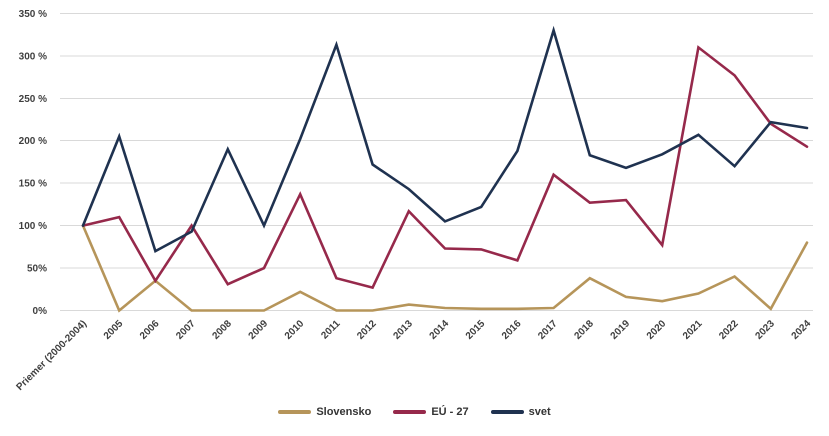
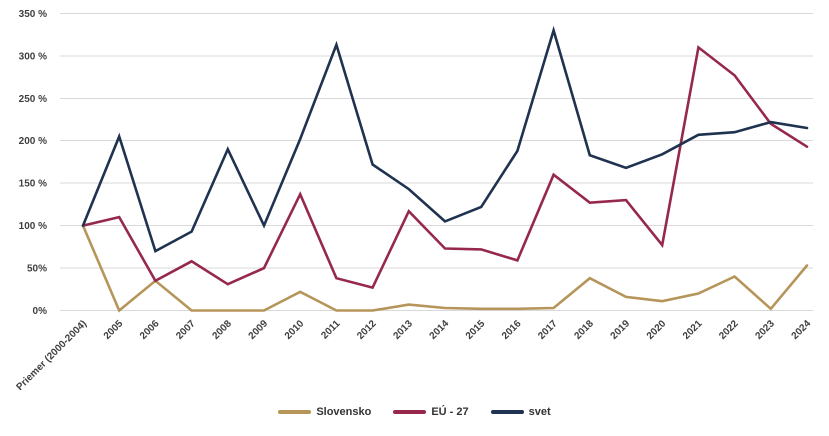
EÚ - 27/2007: 100% -> 60%
svet/2022: 170% -> 210%
Slovensko/2024: 80% -> 50%
